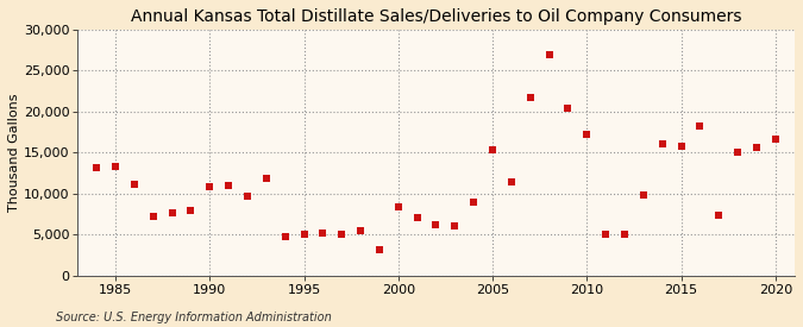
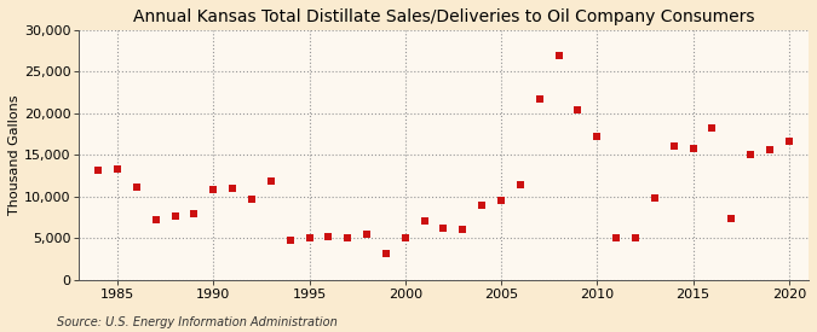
2000: 8,400 -> 5,000
2005: 15,400 -> 9,600
